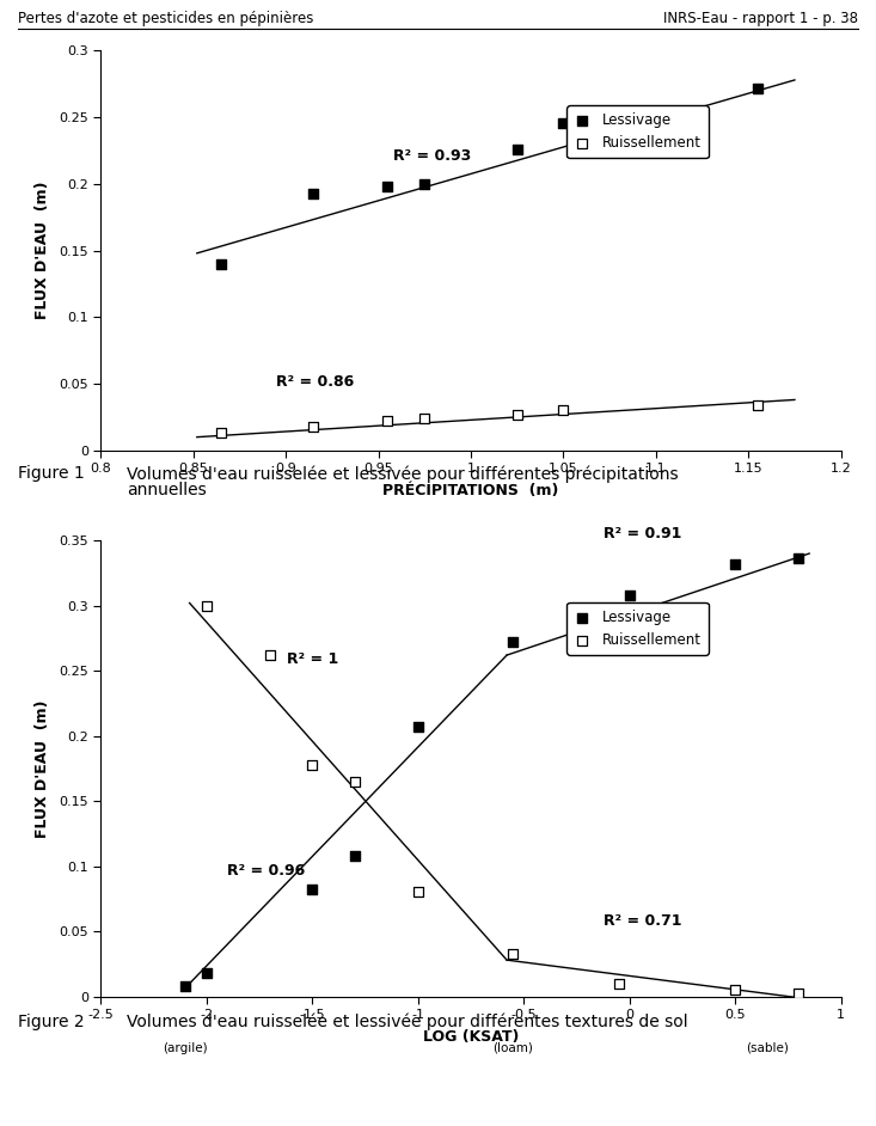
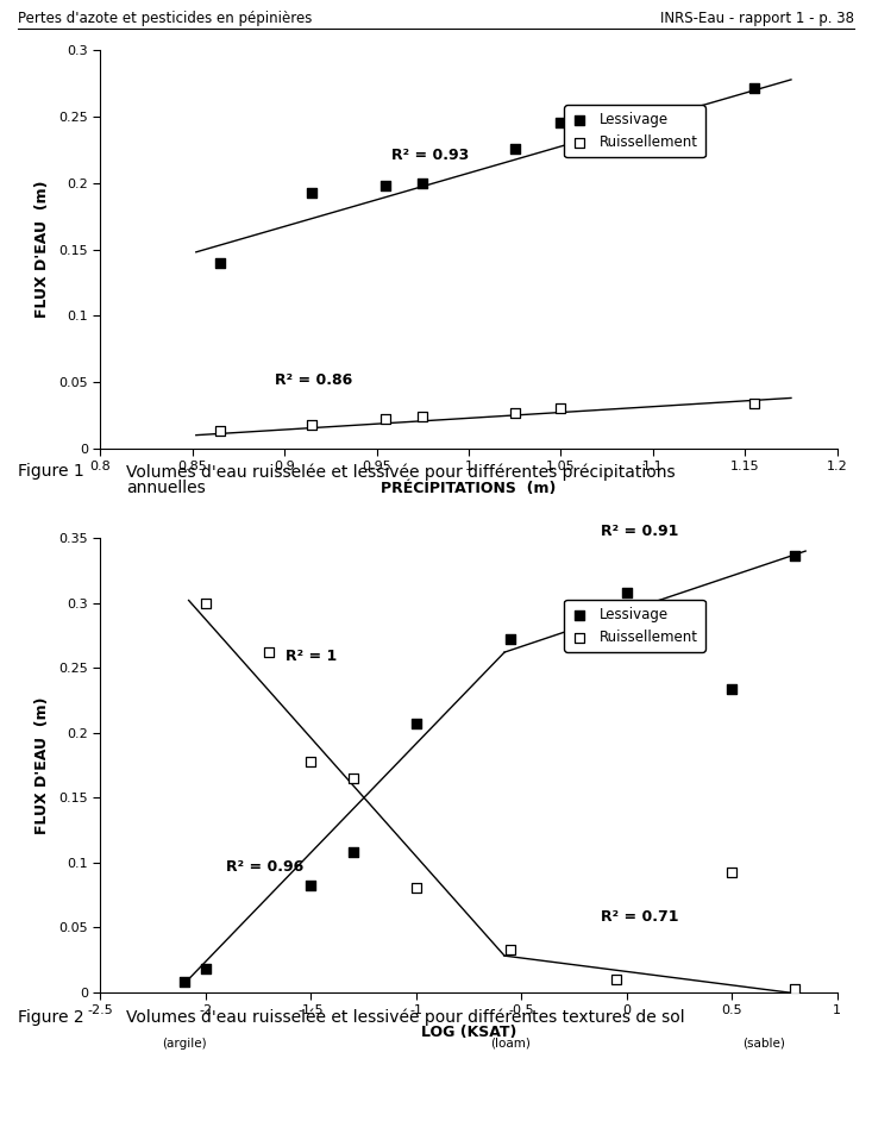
Lessivage/0.5: 0.332 -> 0.234
Ruissellement/0.5: 0.005 -> 0.092
